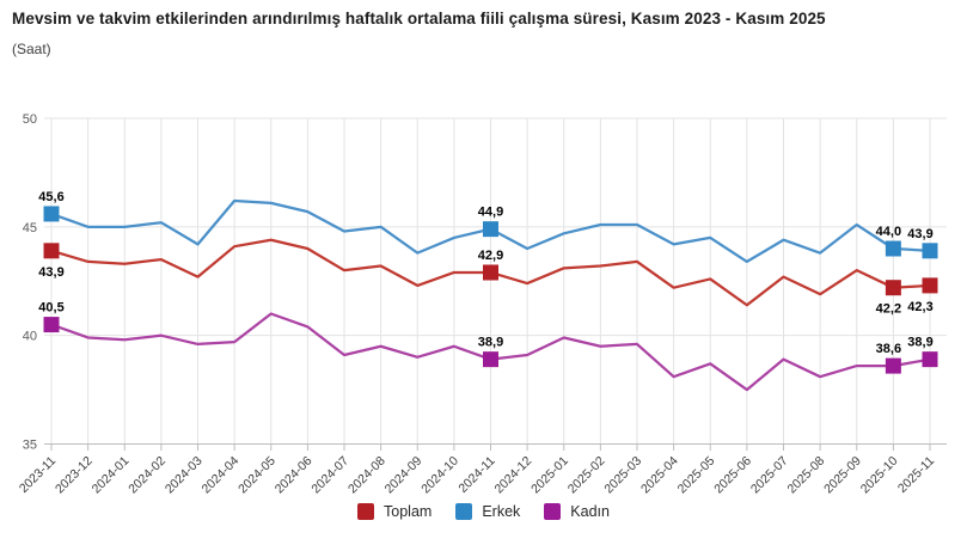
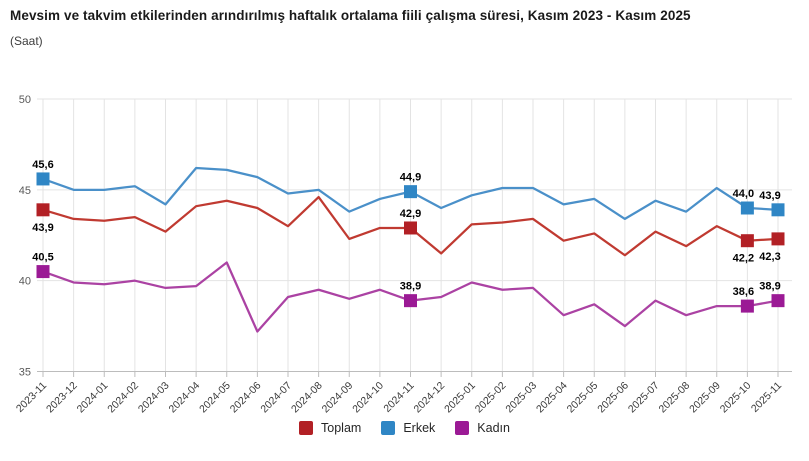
Kadın/2024-06: 40.4 -> 37.2
Toplam/2024-08: 43.2 -> 44.6
Toplam/2024-12: 42.4 -> 41.5
